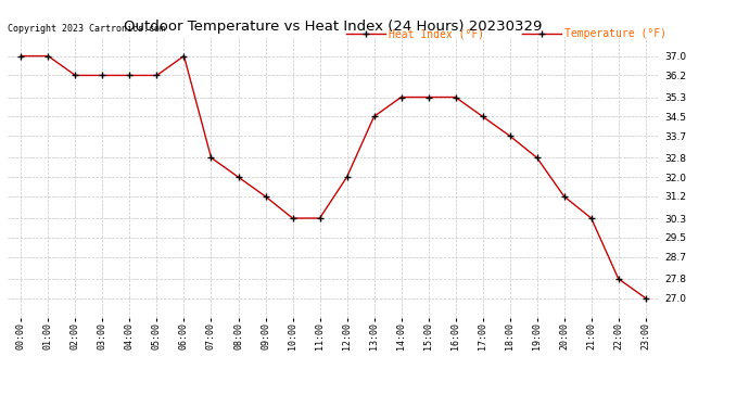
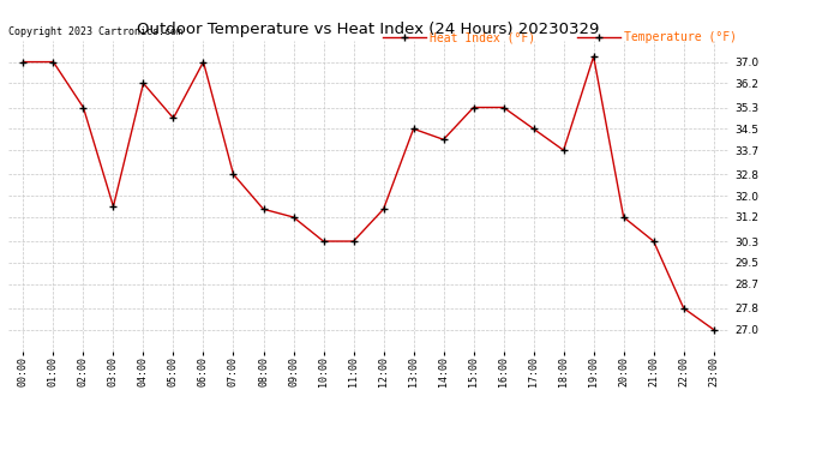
02:00: 36.2 -> 35.3
03:00: 36.2 -> 31.6
05:00: 36.2 -> 34.9
08:00: 32.0 -> 31.5
12:00: 32.0 -> 31.5
14:00: 35.3 -> 34.1
19:00: 32.8 -> 37.2
